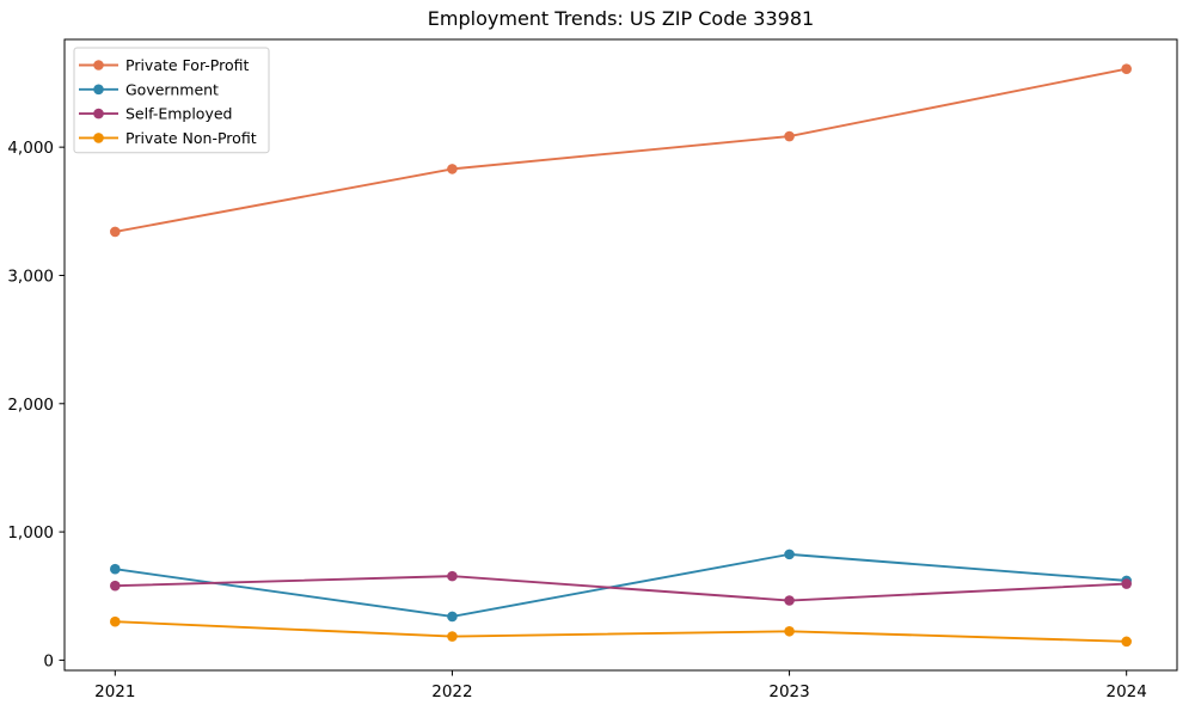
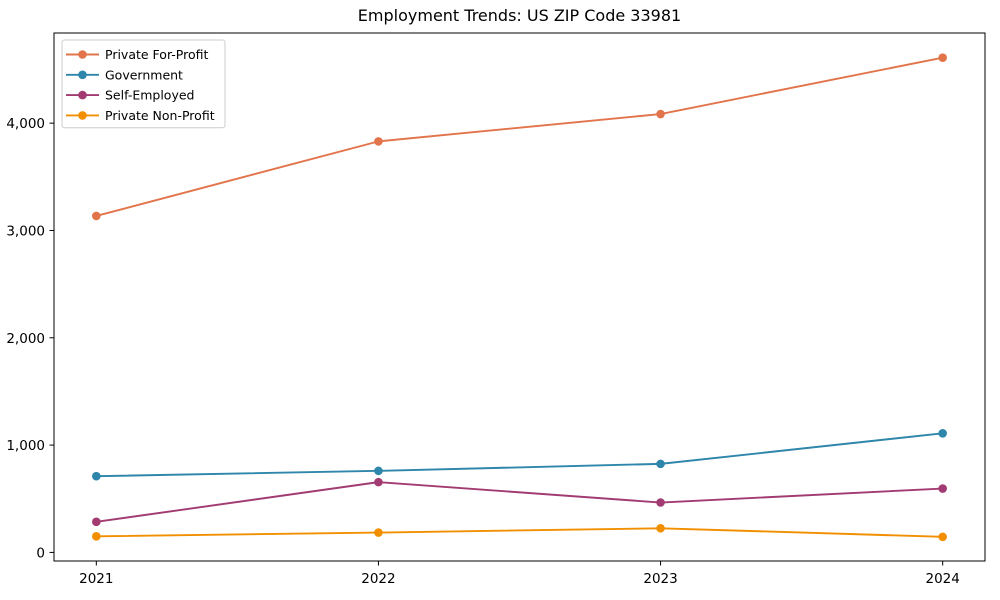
Private For-Profit/2021: 3340 -> 3140
Self-Employed/2021: 580 -> 280
Private Non-Profit/2021: 300 -> 150
Government/2022: 340 -> 760
Government/2024: 620 -> 1110
